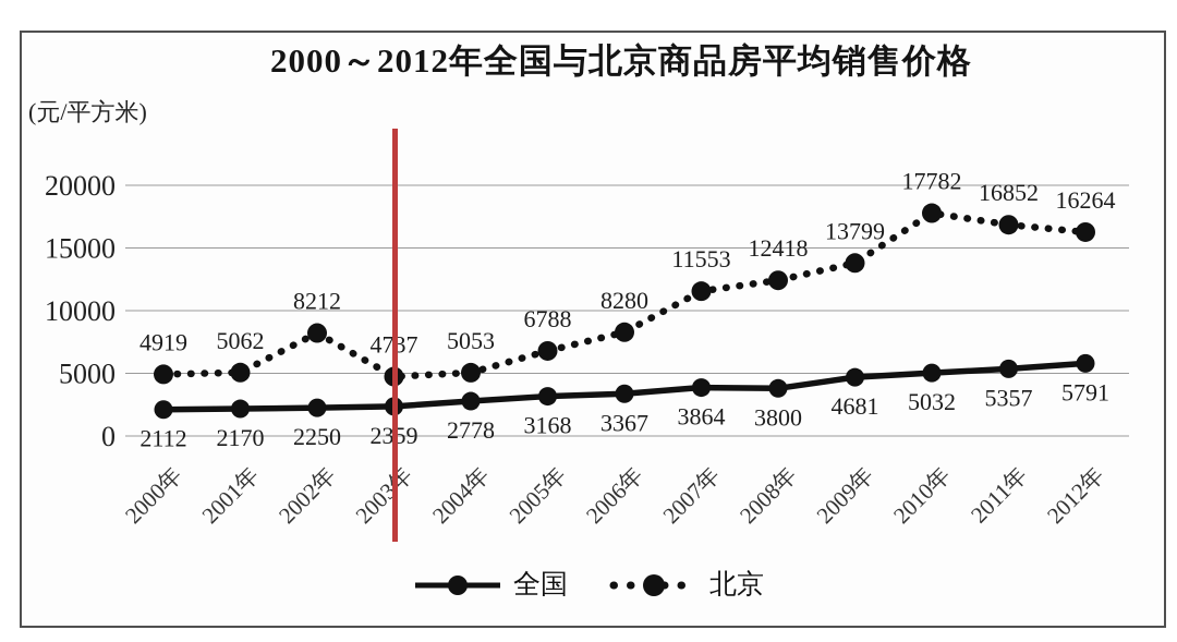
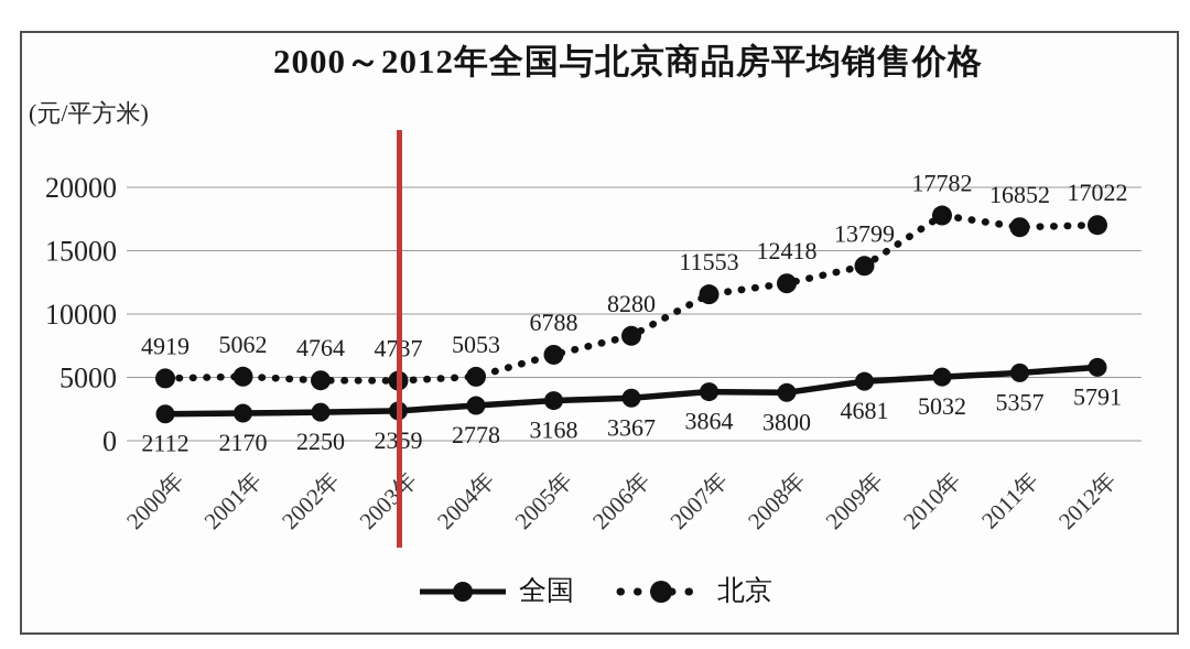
北京/2002年: 8212 -> 4764
北京/2012年: 16264 -> 17022
